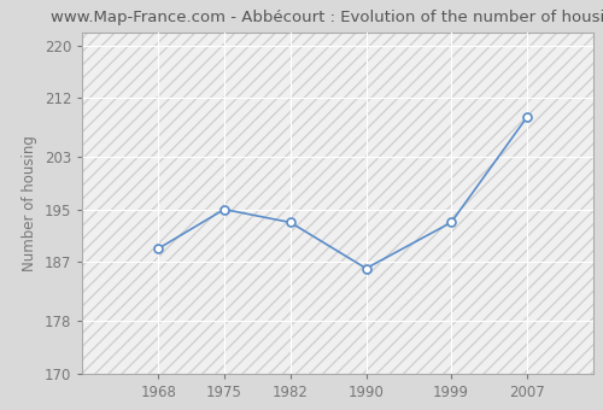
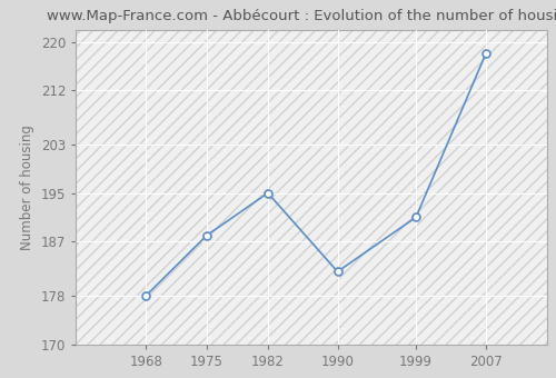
1968: 189 -> 178
1975: 195 -> 188
1982: 193 -> 195
1990: 186 -> 182
1999: 193 -> 191
2007: 209 -> 218
